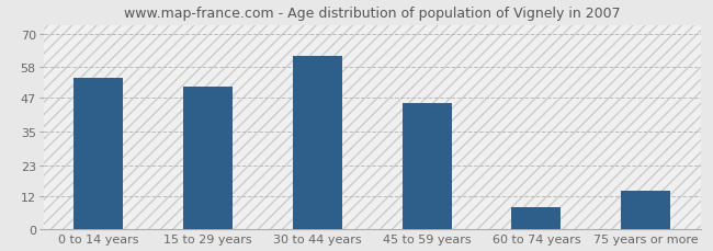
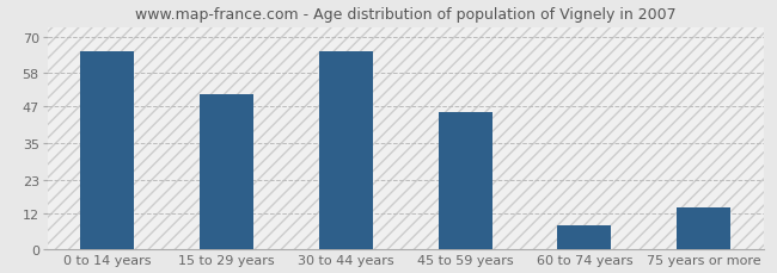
0 to 14 years: 54 -> 65
30 to 44 years: 62 -> 65
